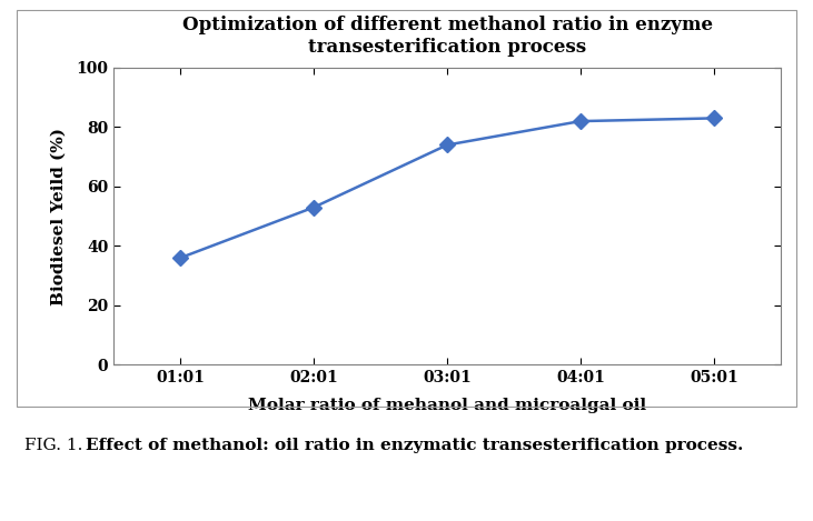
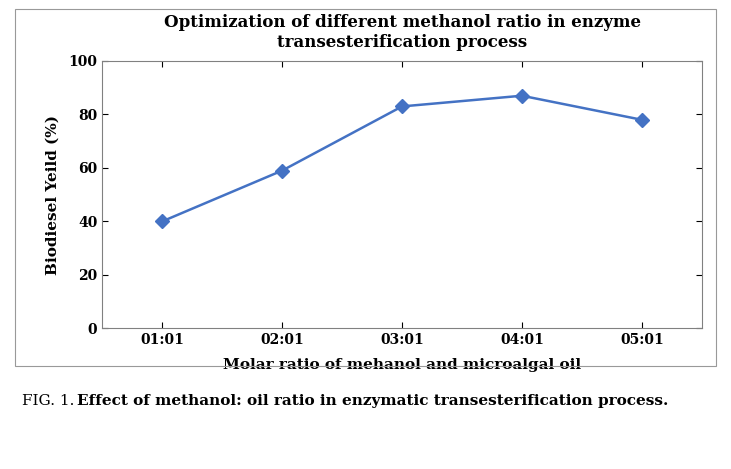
01:01: 36 -> 40
02:01: 53 -> 59
03:01: 74 -> 83
04:01: 82 -> 87
05:01: 83 -> 78
